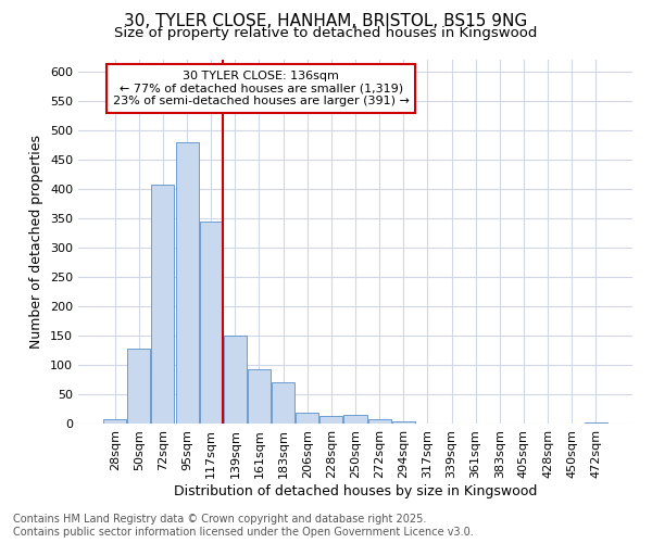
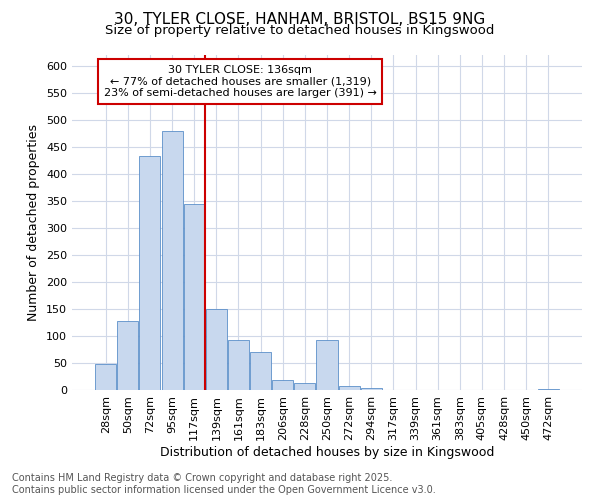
28sqm: 8 -> 48
72sqm: 408 -> 434
250sqm: 15 -> 92
